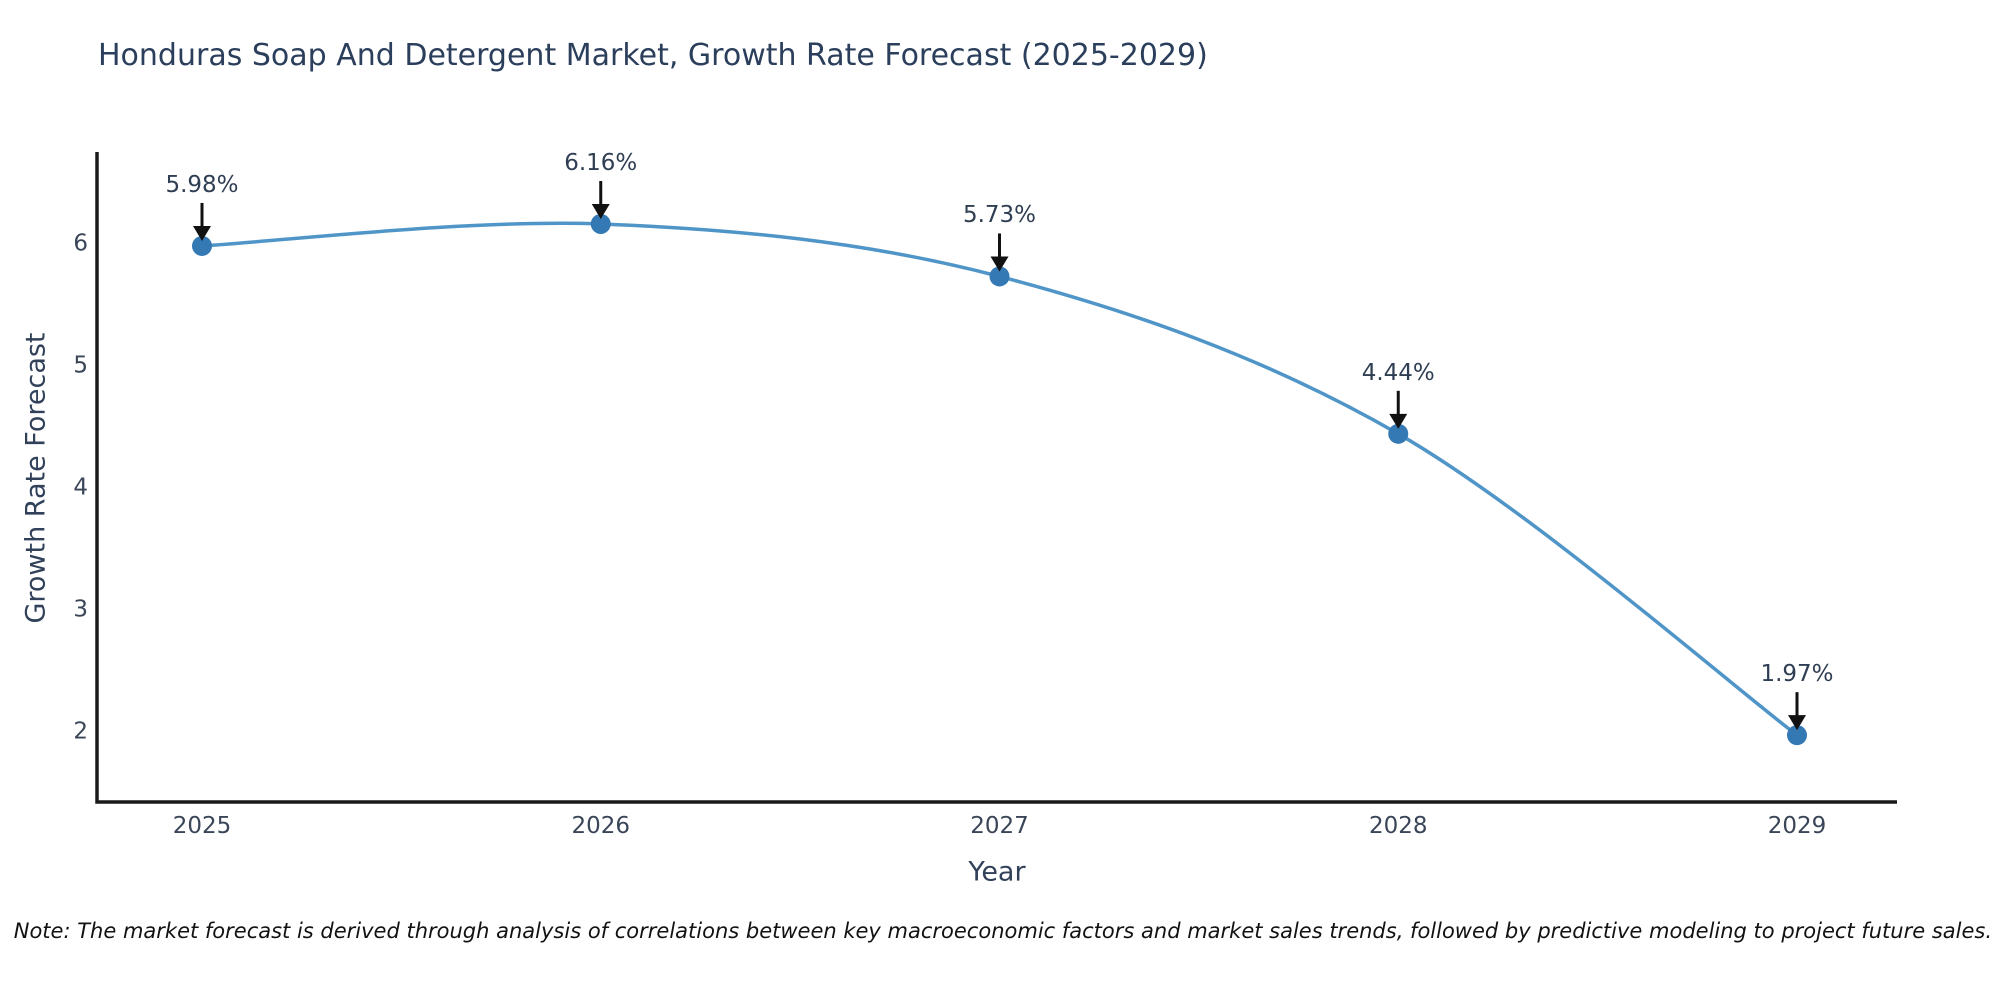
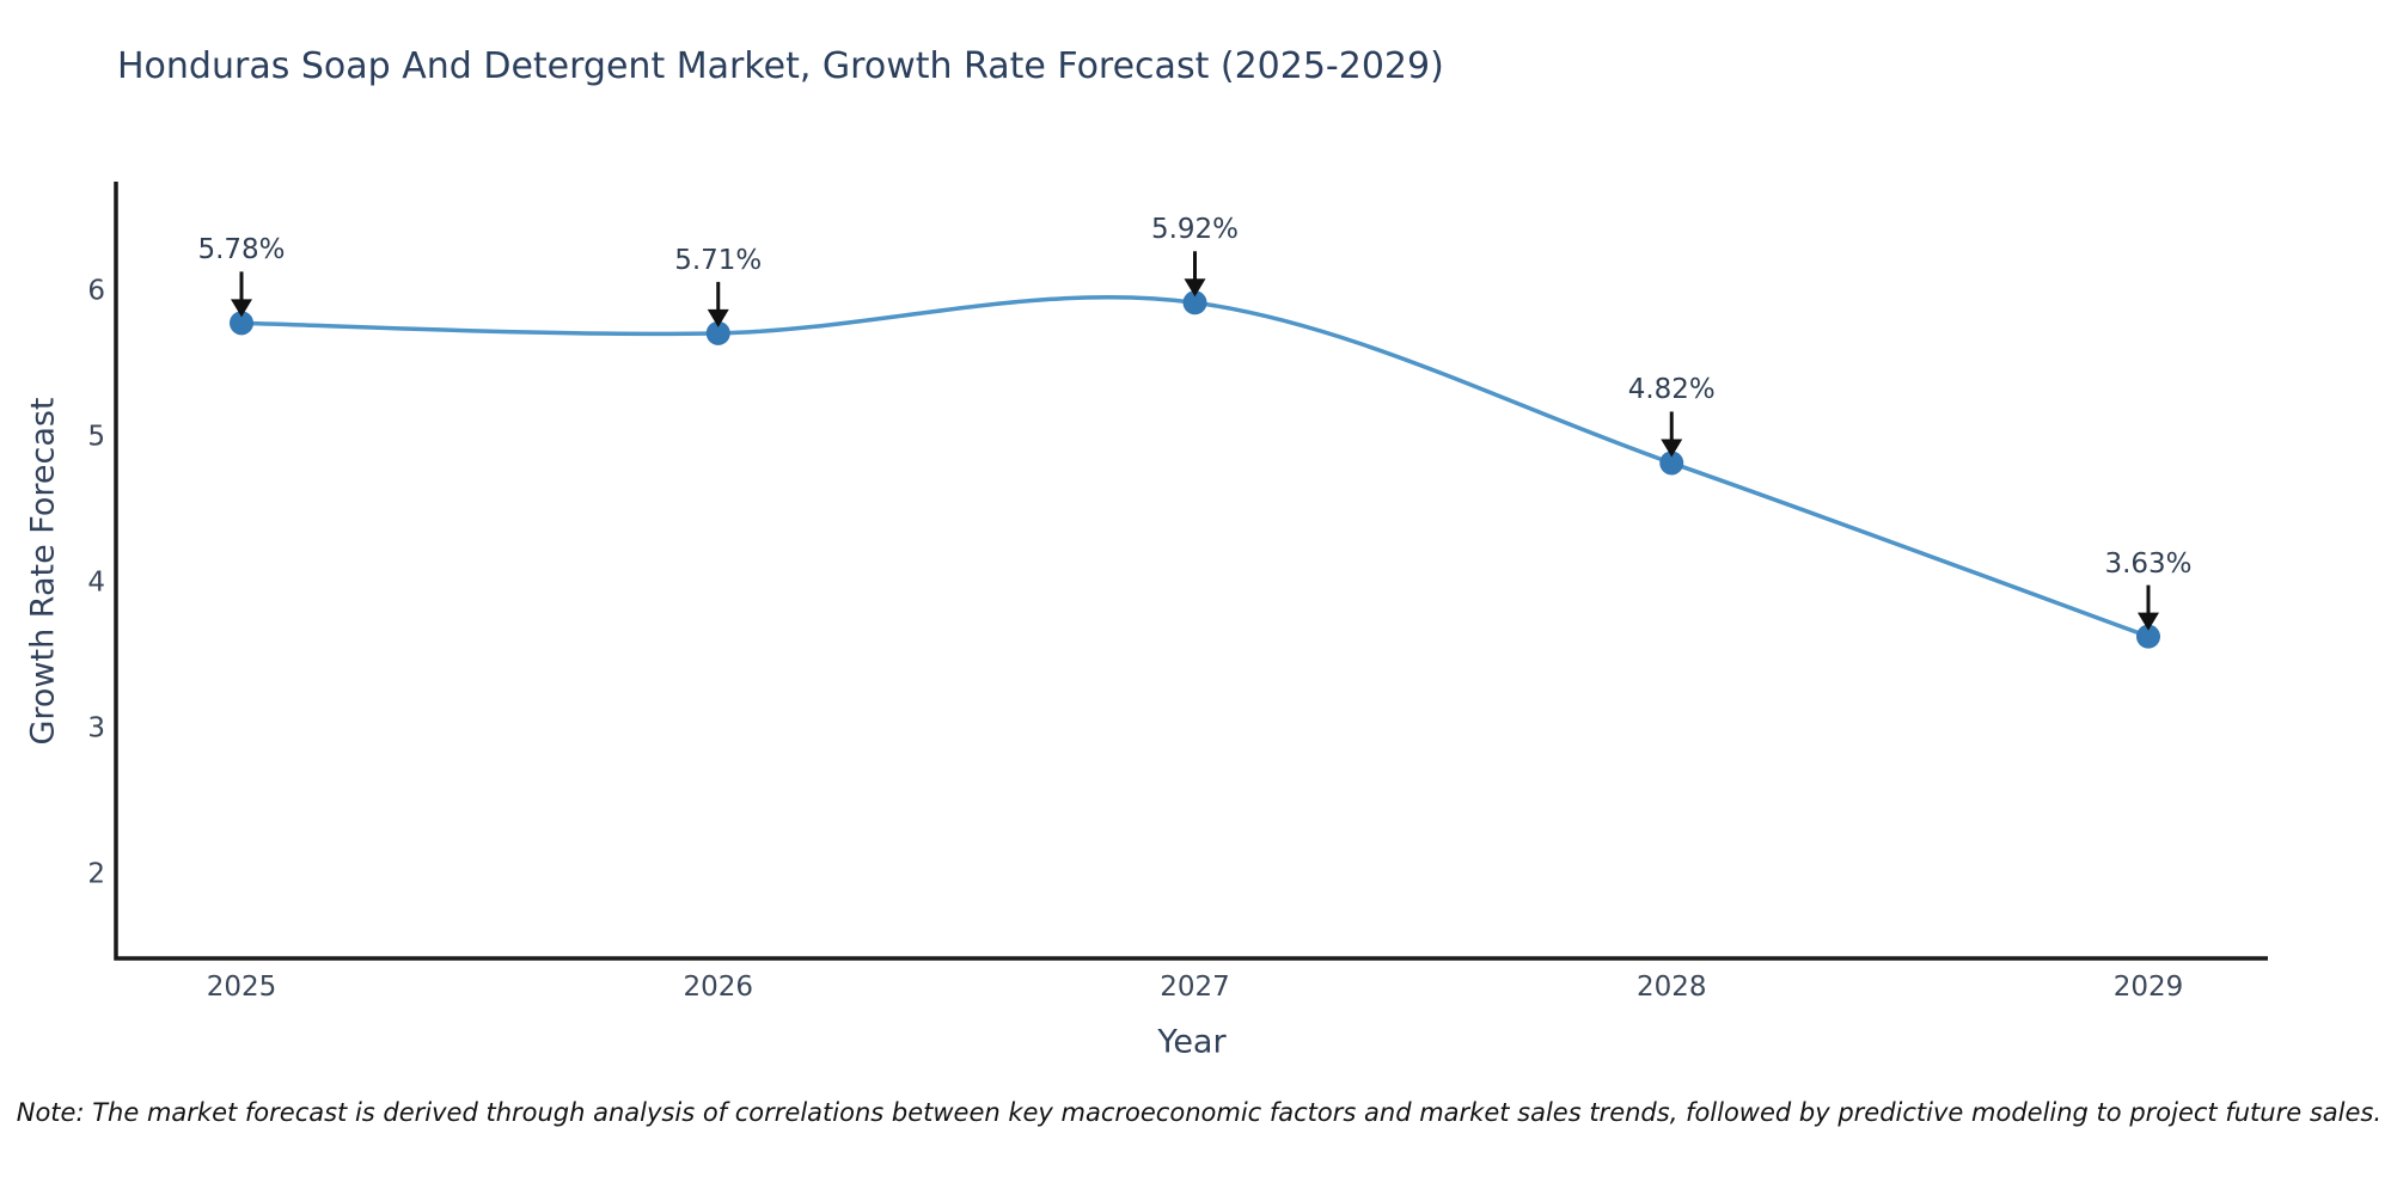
2025: 5.98% -> 5.78%
2026: 6.16% -> 5.71%
2027: 5.73% -> 5.92%
2028: 4.44% -> 4.82%
2029: 1.97% -> 3.63%
